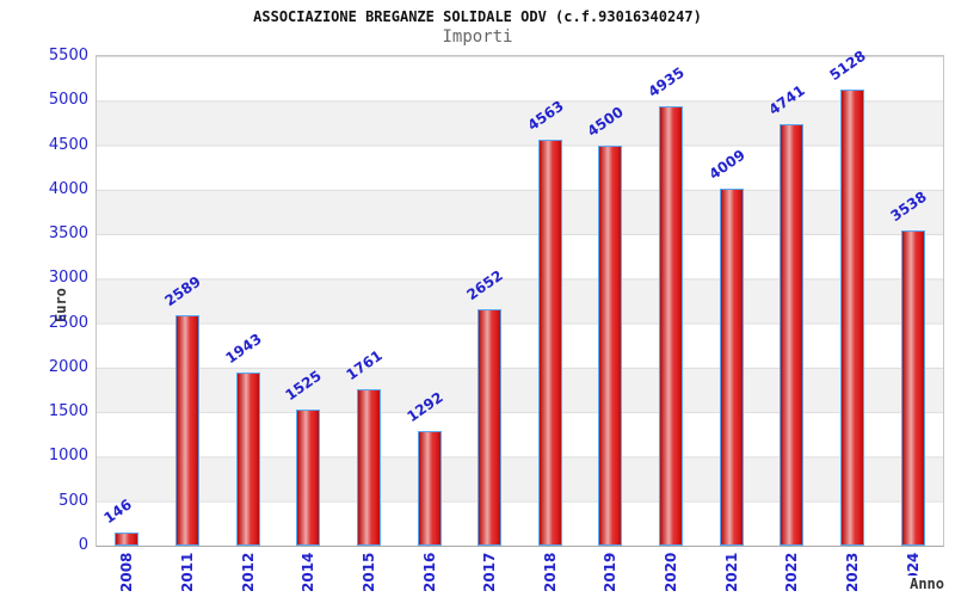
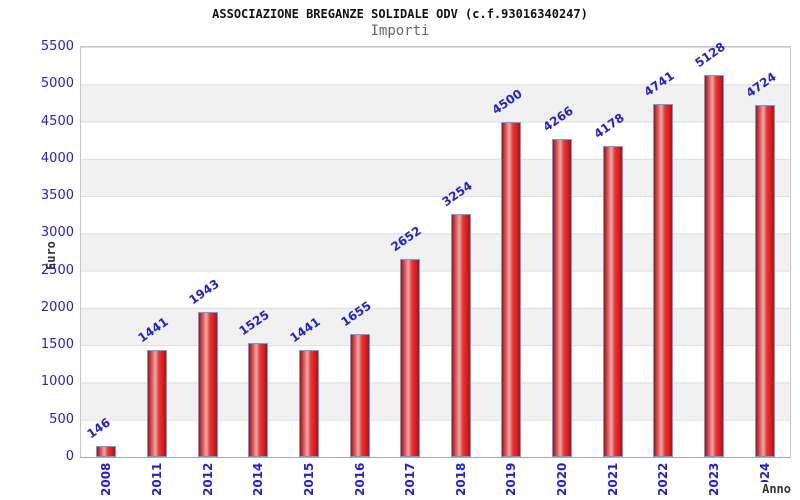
2011: 2589 -> 1441
2015: 1761 -> 1441
2016: 1292 -> 1655
2018: 4563 -> 3254
2020: 4935 -> 4266
2021: 4009 -> 4178
2024: 3538 -> 4724
